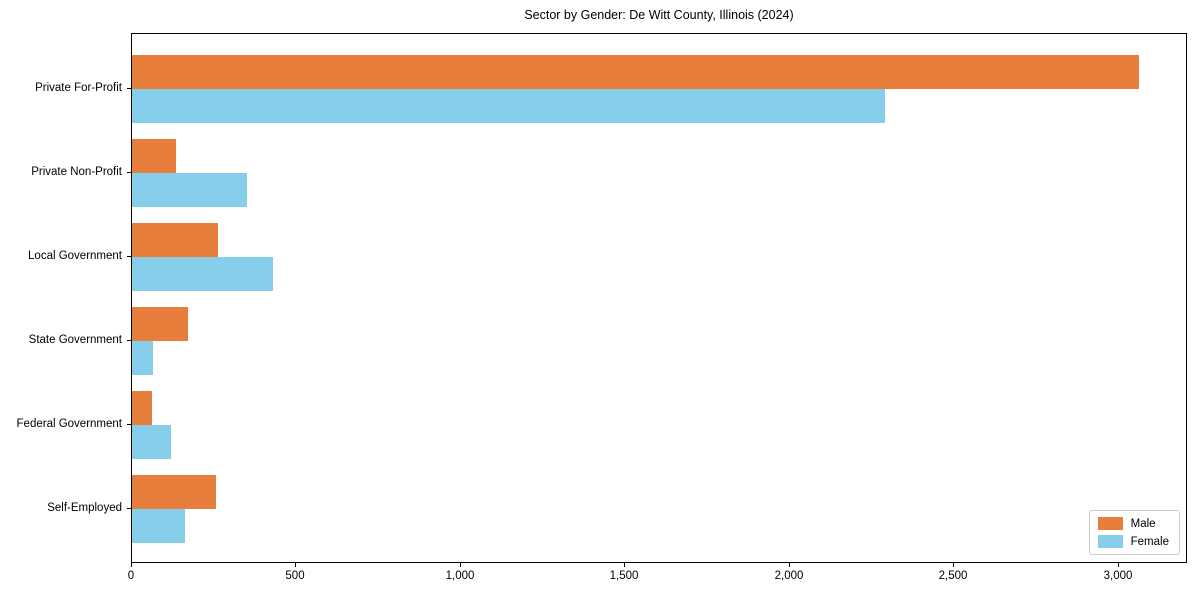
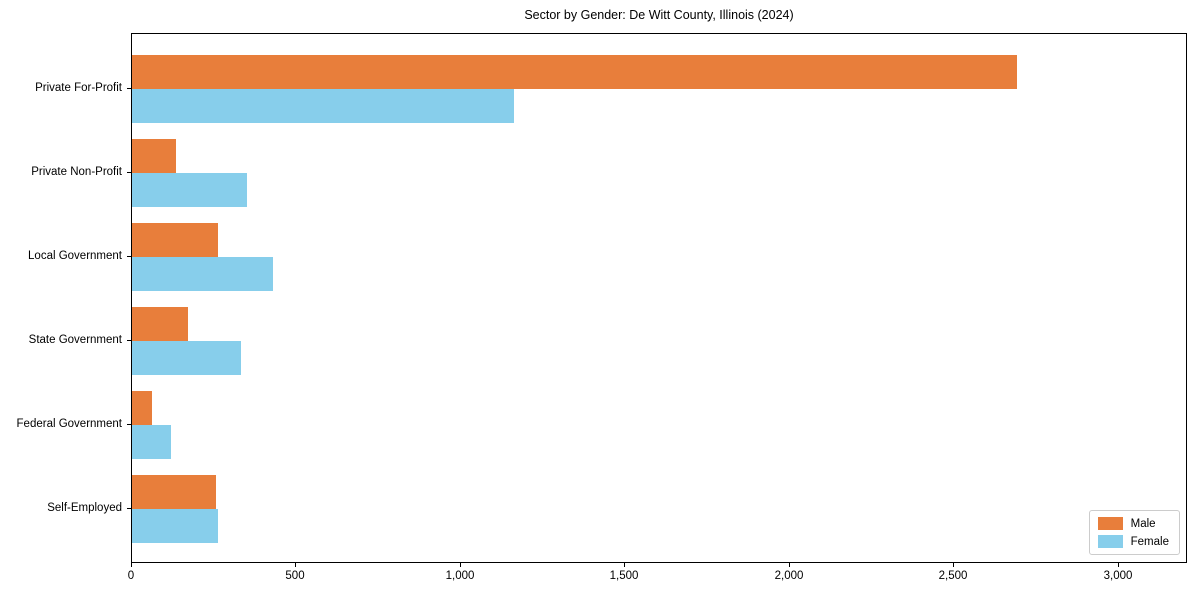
Male/Private For-Profit: 3060 -> 2690
Female/Private For-Profit: 2290 -> 1160
Female/State Government: 60 -> 330
Female/Self-Employed: 160 -> 260
